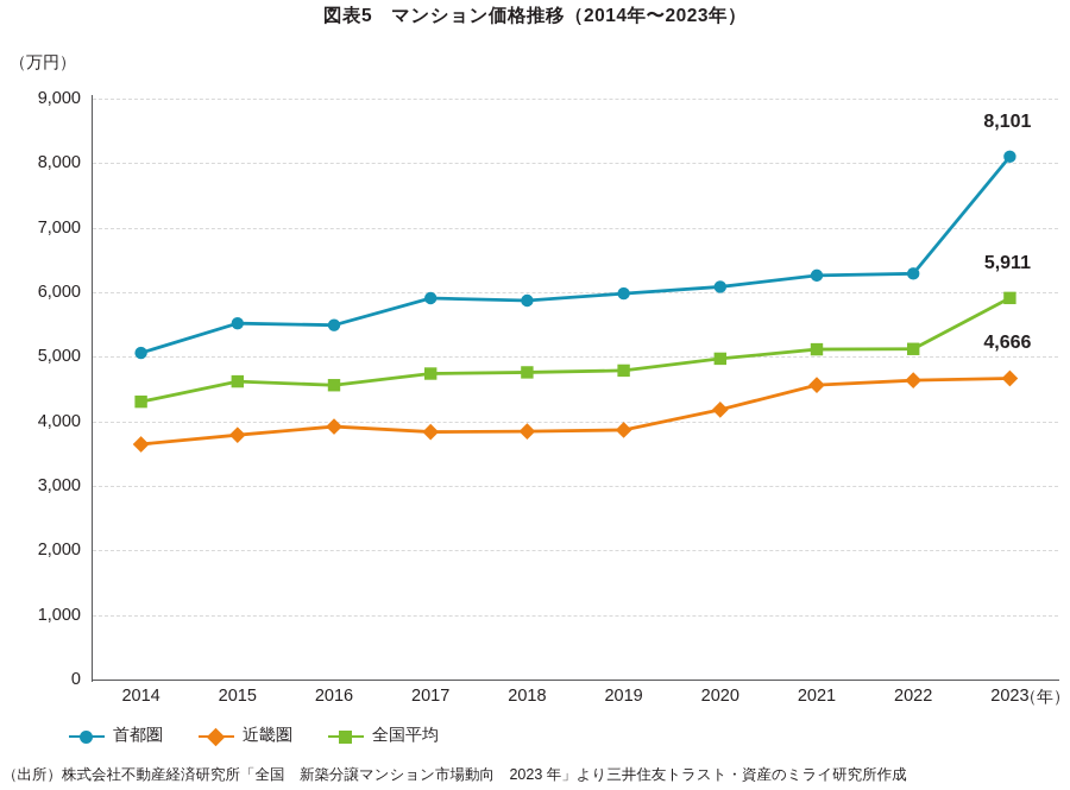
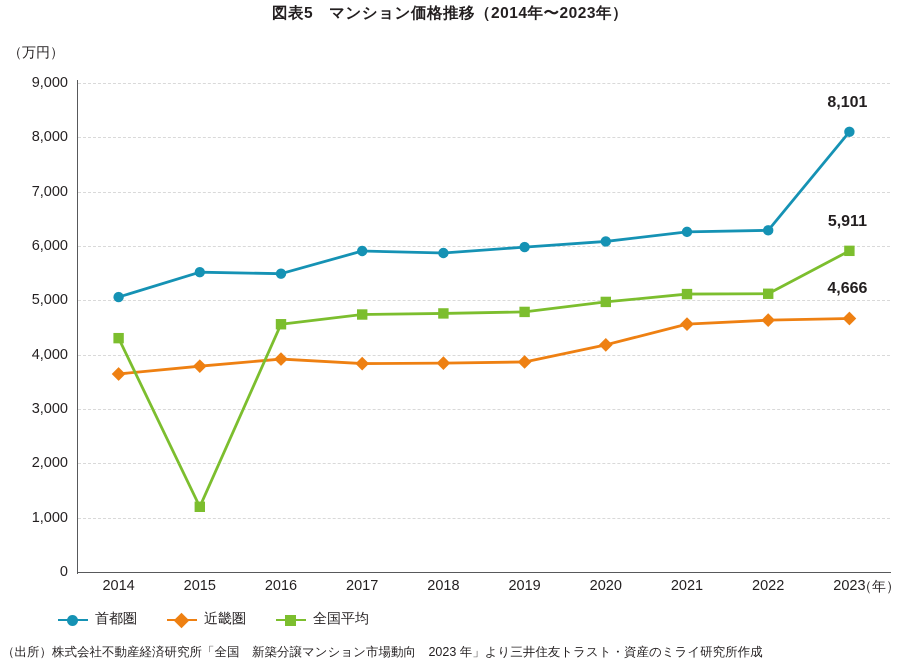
全国平均/2015: 4600 -> 1200
